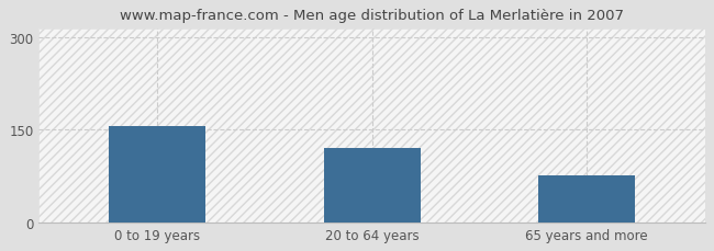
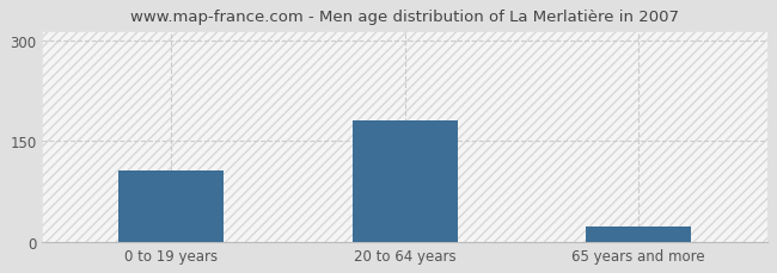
0 to 19 years: 156 -> 107
20 to 64 years: 120 -> 181
65 years and more: 76 -> 22
